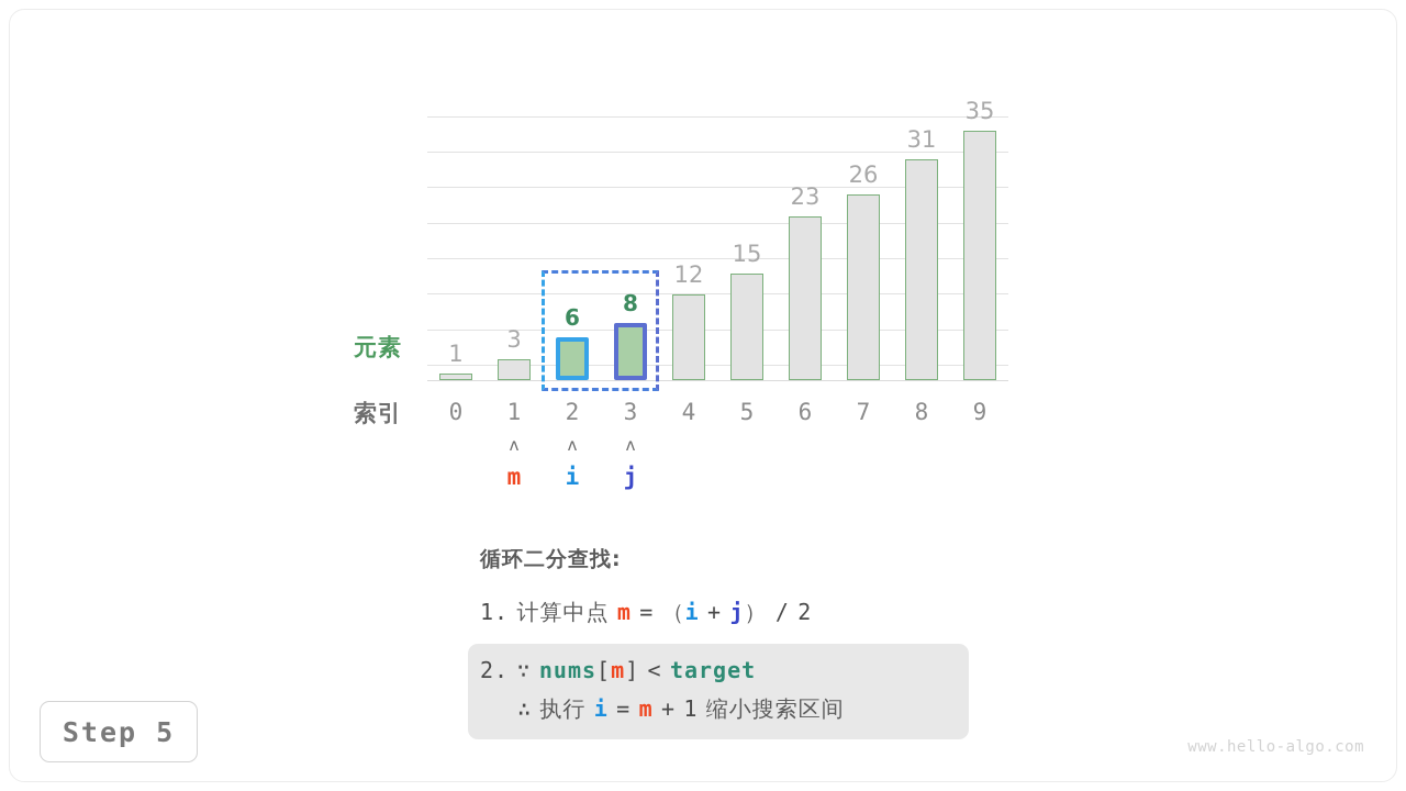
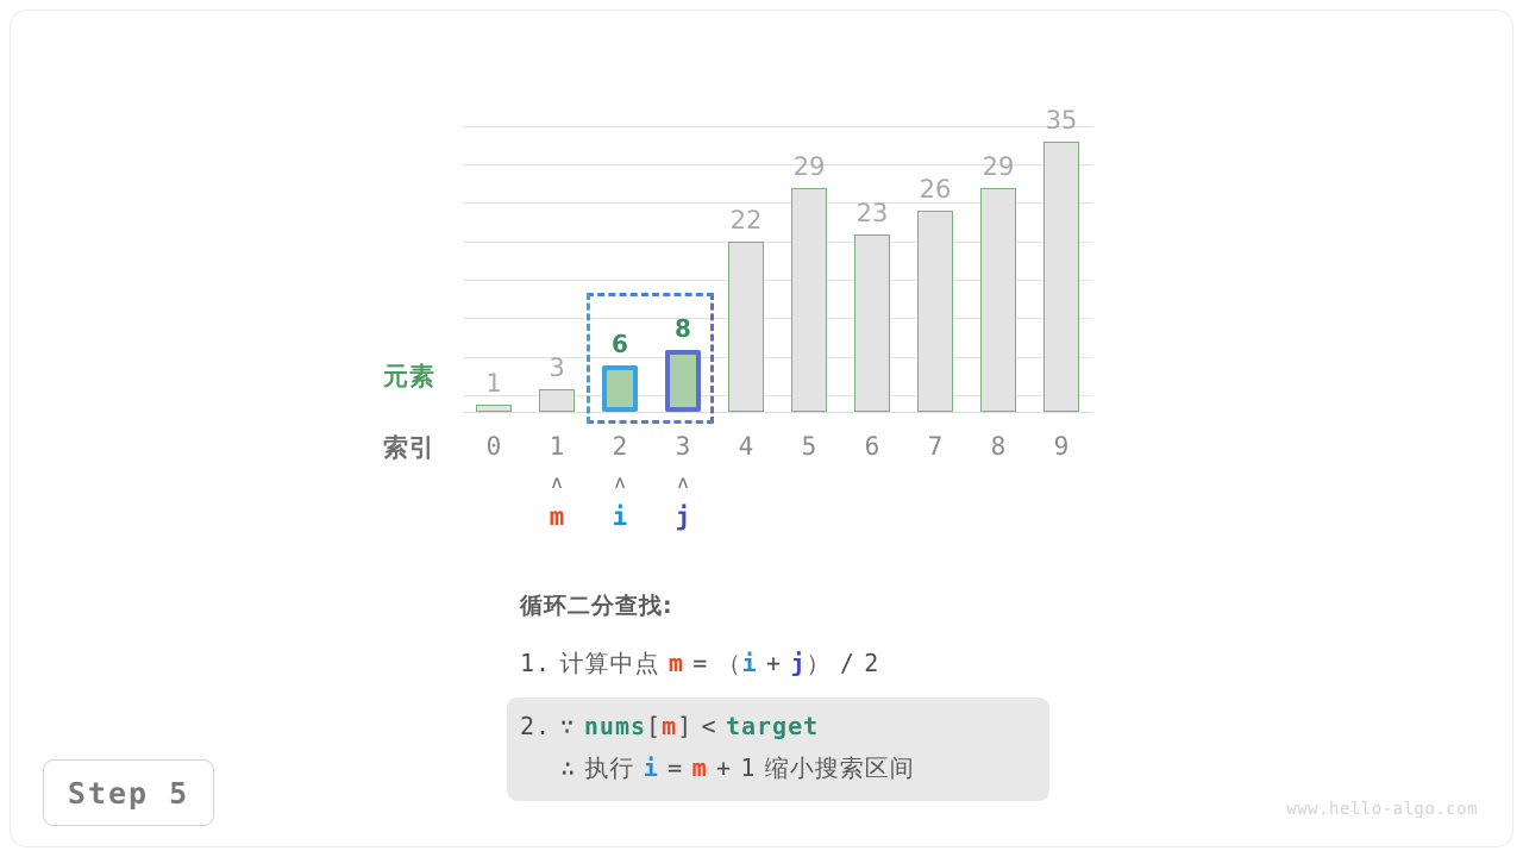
4: 12 -> 22
5: 15 -> 29
8: 31 -> 29
